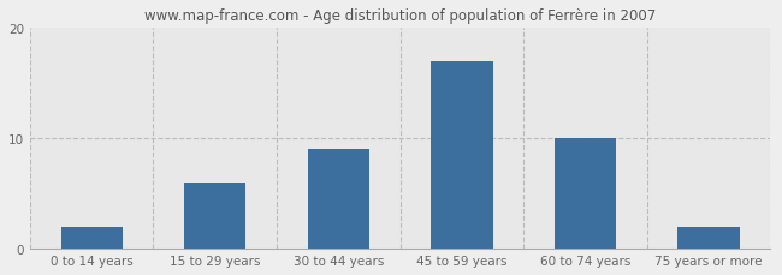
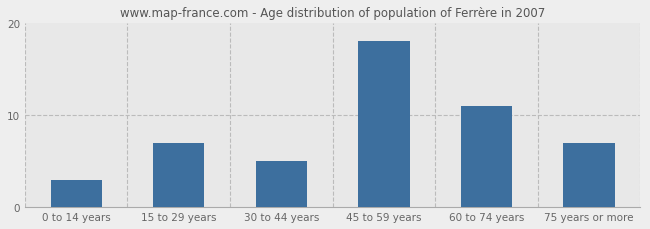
0 to 14 years: 2 -> 3
15 to 29 years: 6 -> 7
30 to 44 years: 9 -> 5
45 to 59 years: 17 -> 18
60 to 74 years: 10 -> 11
75 years or more: 2 -> 7
